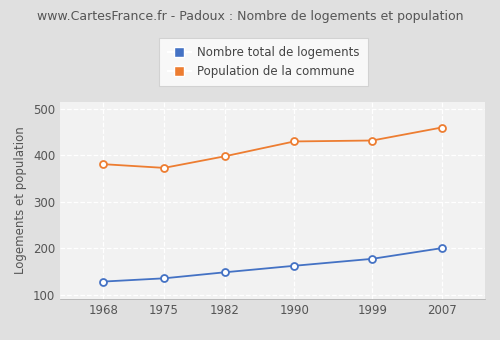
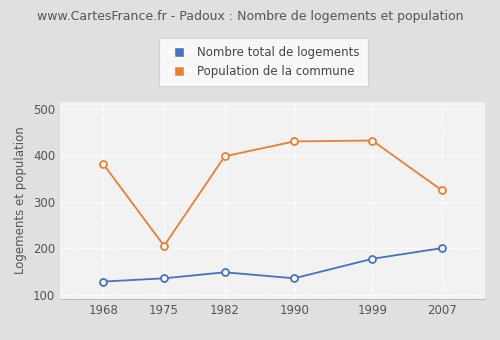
Population de la commune/1975: 373 -> 205
Nombre total de logements/1990: 162 -> 135
Population de la commune/2007: 460 -> 325
